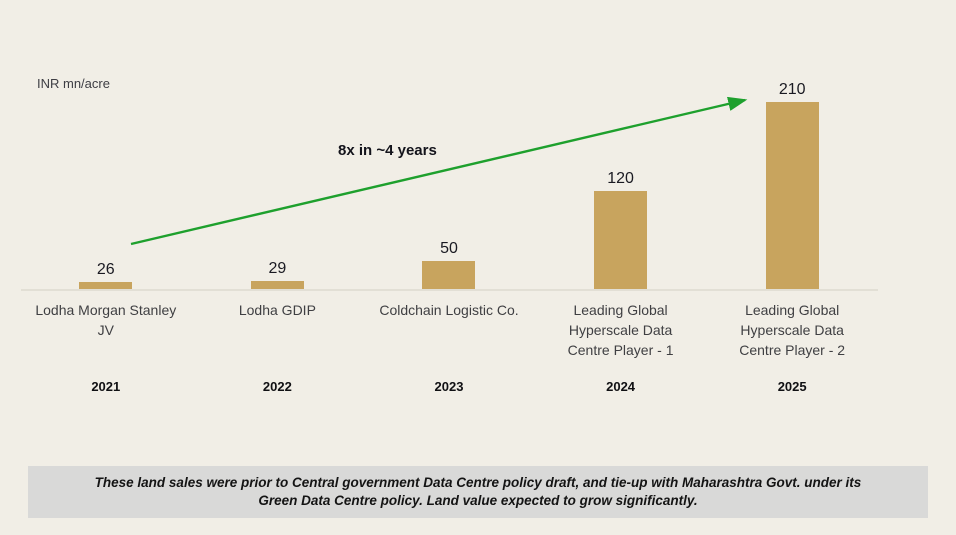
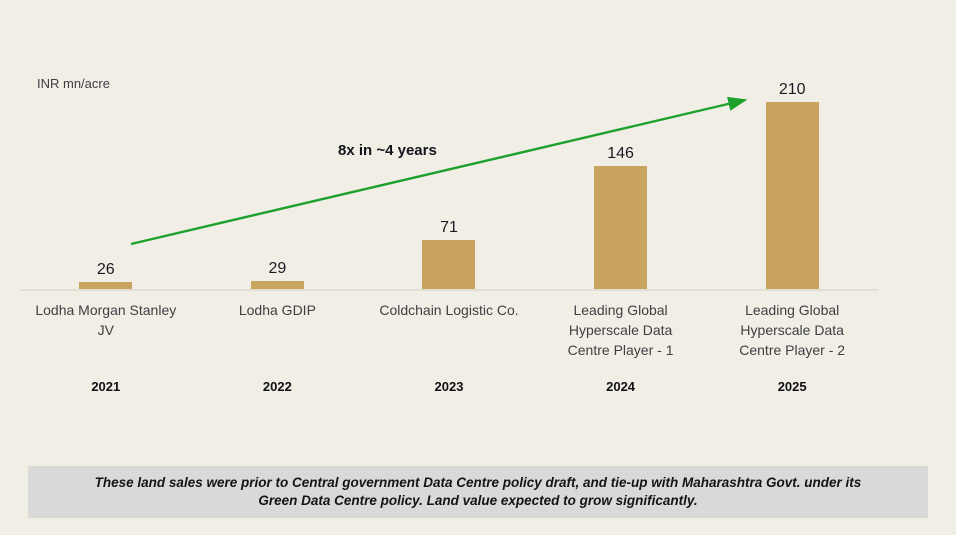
Coldchain Logistic Co.: 50 -> 71
Leading Global Hyperscale Data Centre Player - 1: 120 -> 146
